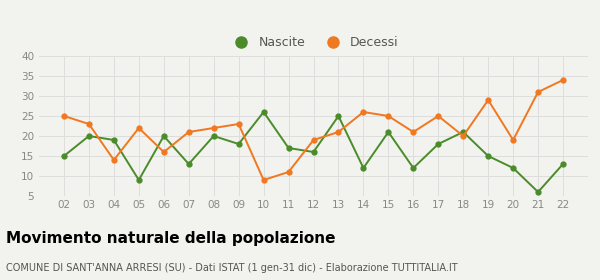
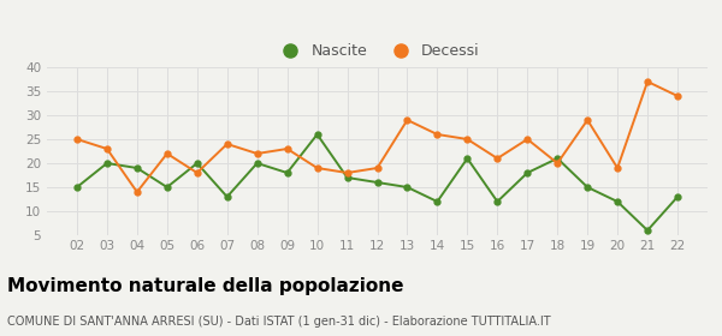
Nascite/05: 9 -> 15
Decessi/06: 16 -> 18
Decessi/07: 21 -> 24
Decessi/10: 9 -> 19
Decessi/11: 11 -> 18
Nascite/13: 25 -> 15
Decessi/13: 21 -> 29
Decessi/21: 31 -> 37
